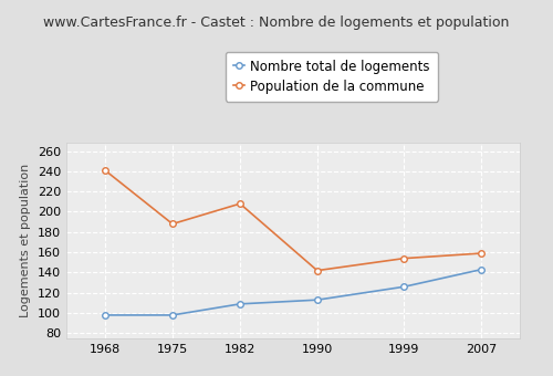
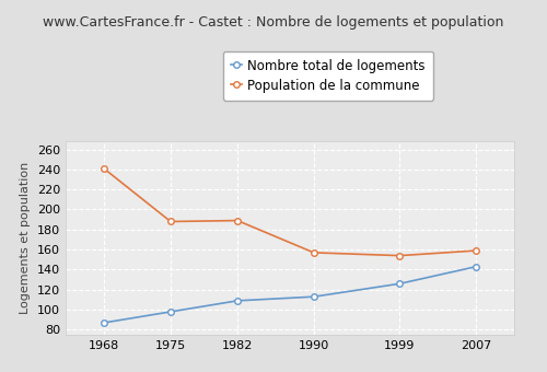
Nombre total de logements/1968: 98 -> 87
Population de la commune/1982: 208 -> 189
Population de la commune/1990: 142 -> 157
